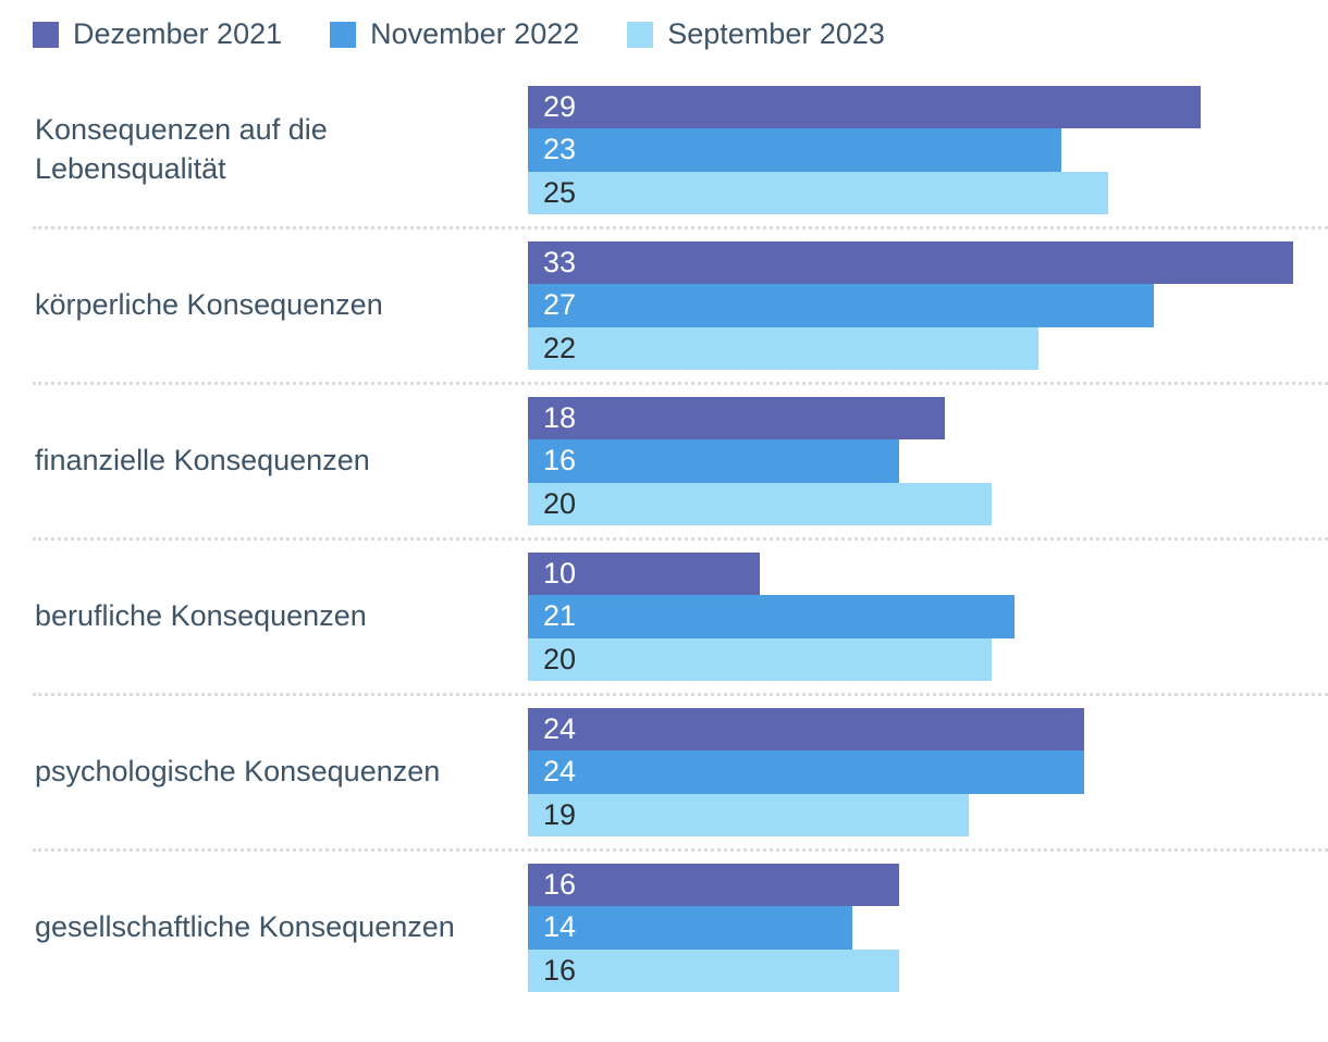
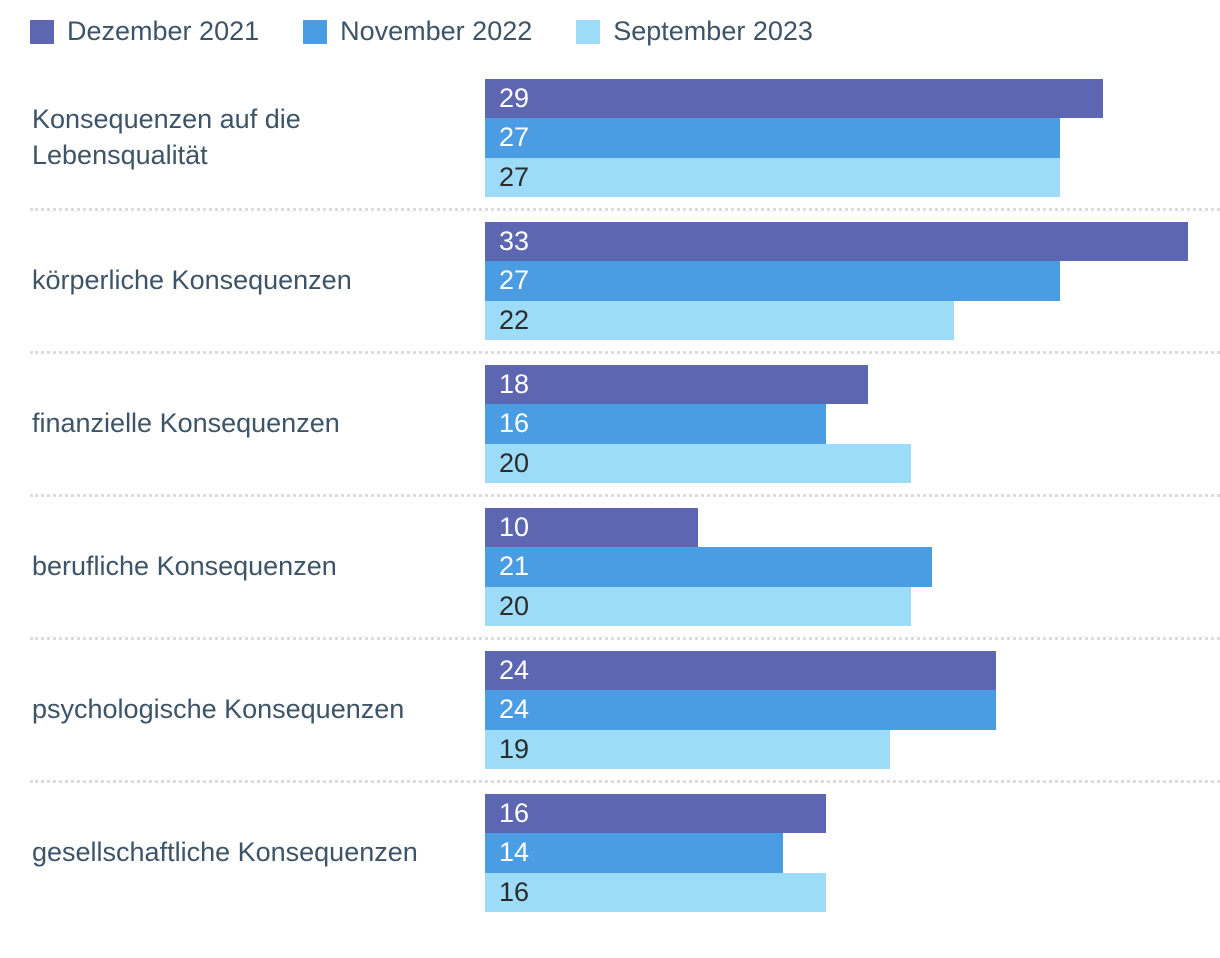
November 2022/Konsequenzen auf die Lebensqualität: 23 -> 27
September 2023/Konsequenzen auf die Lebensqualität: 25 -> 27
